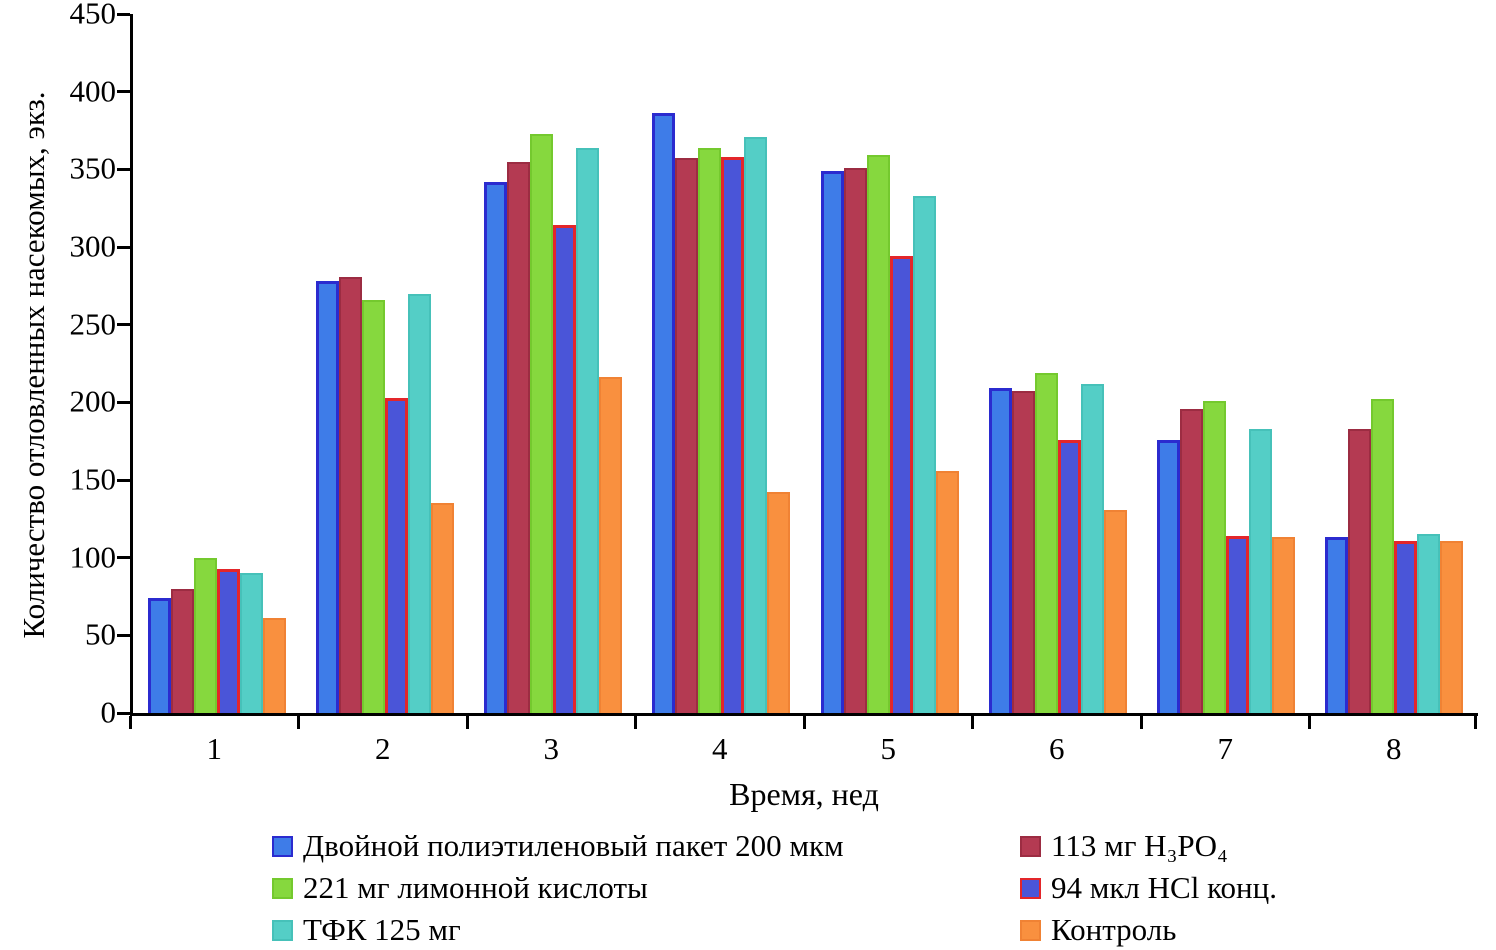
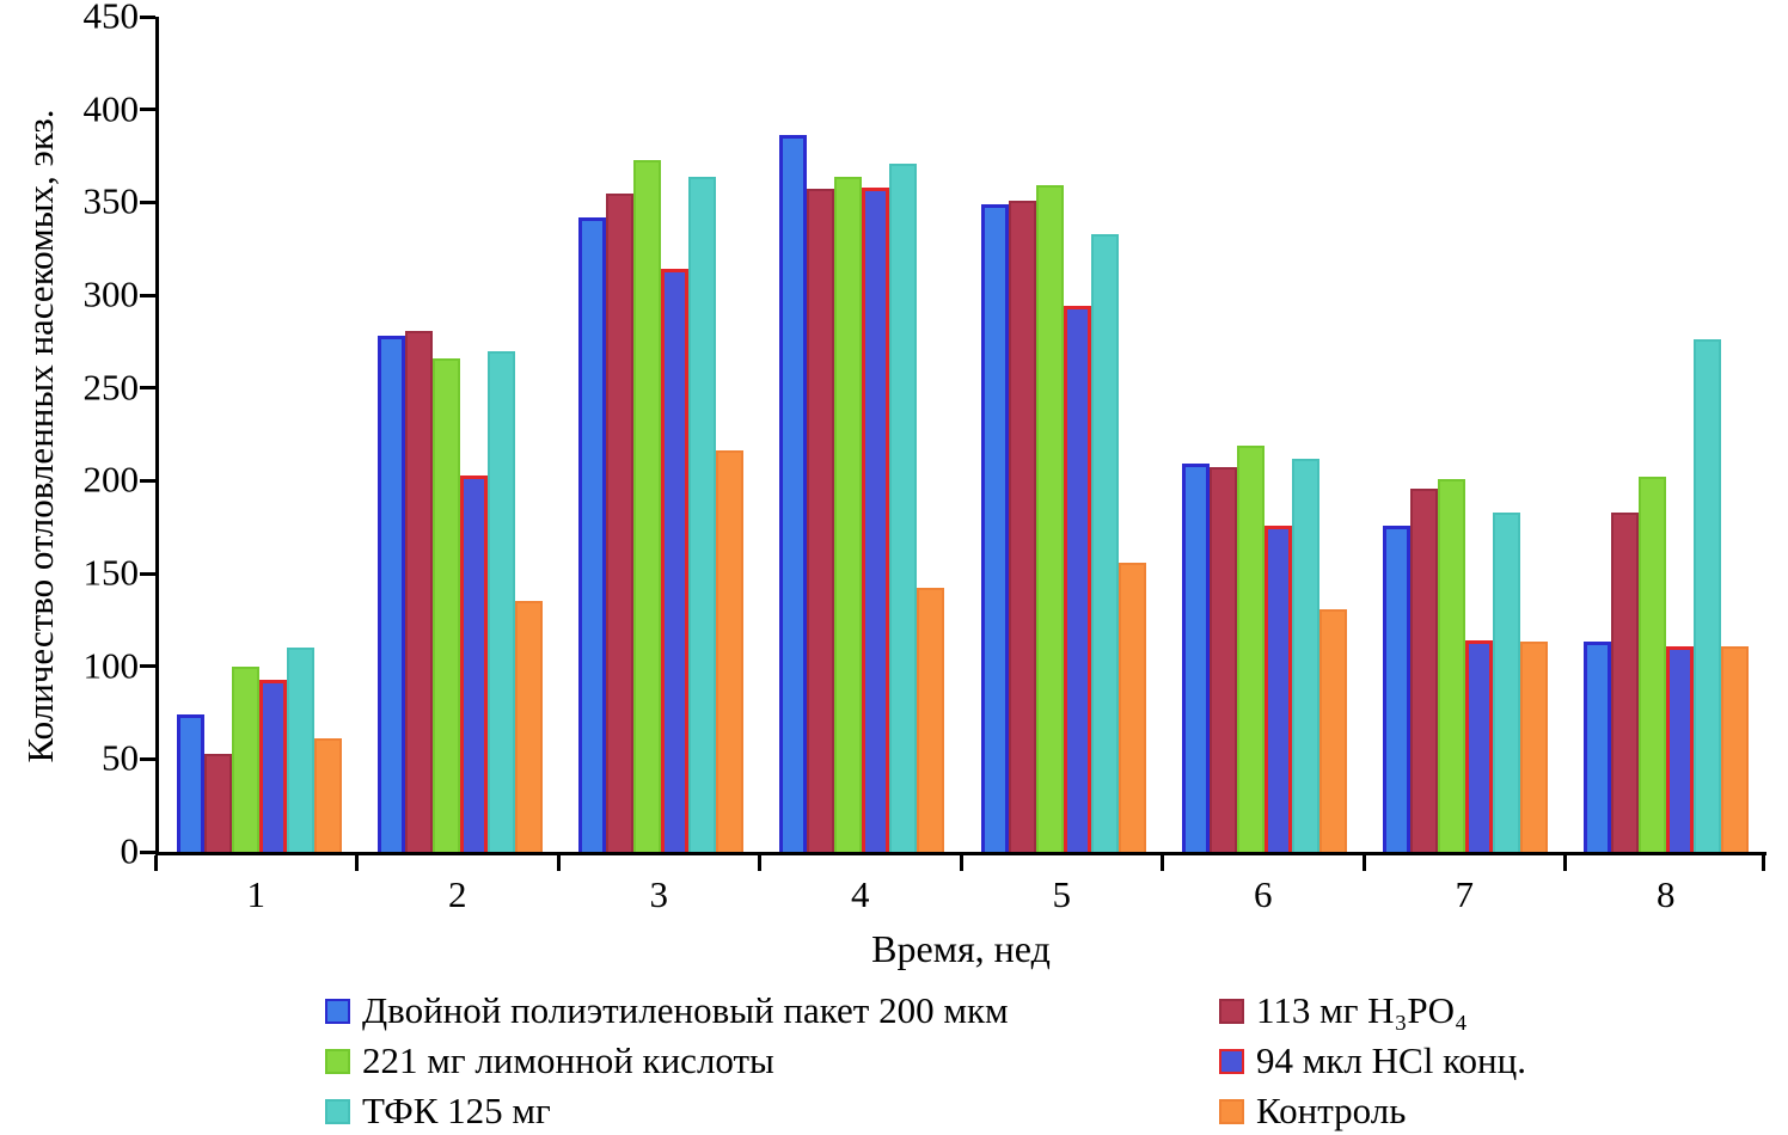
113 мг H₃PO₄/1: 80 -> 53
ТФК 125 мг/1: 90 -> 110
ТФК 125 мг/8: 115 -> 276
